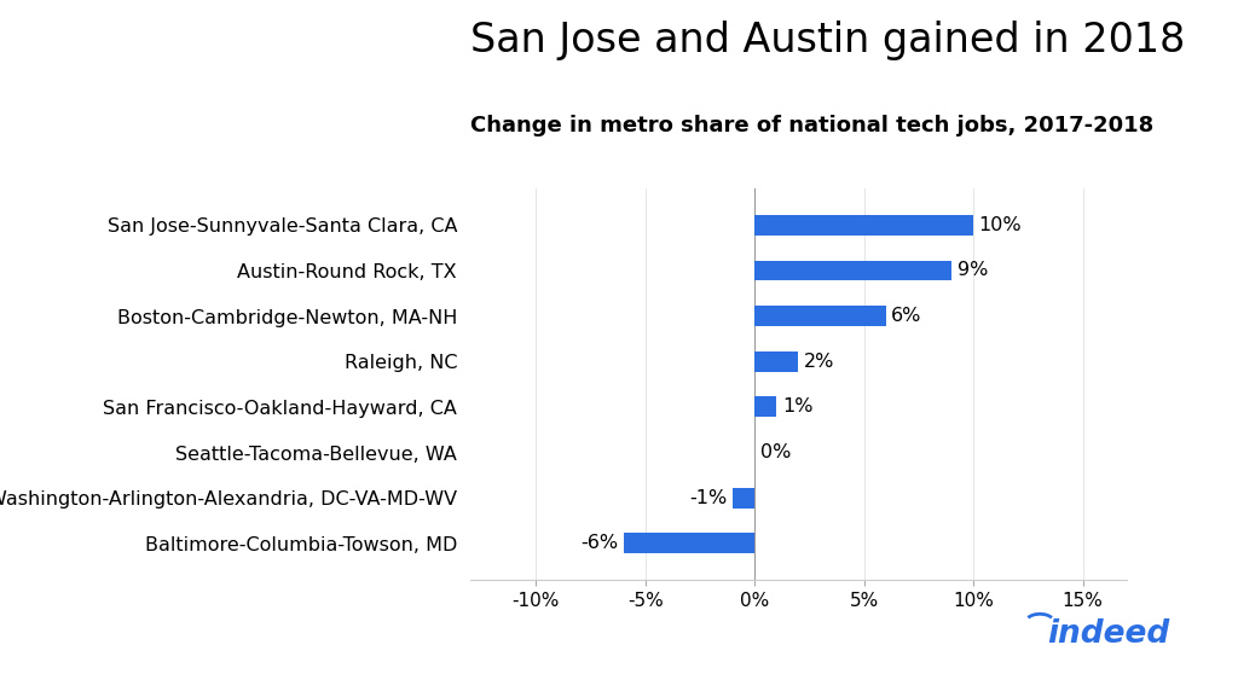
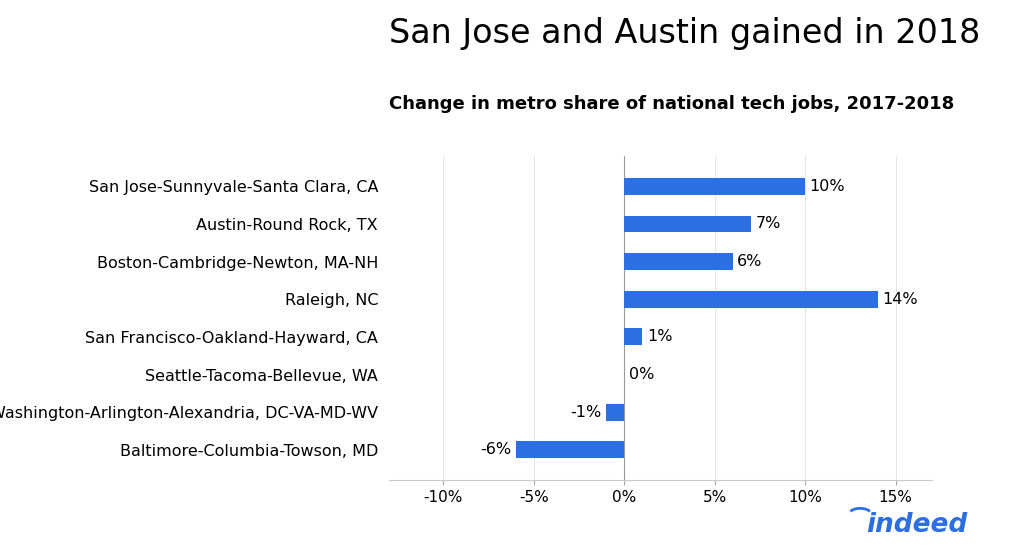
Austin-Round Rock, TX: 9% -> 7%
Raleigh, NC: 2% -> 14%
